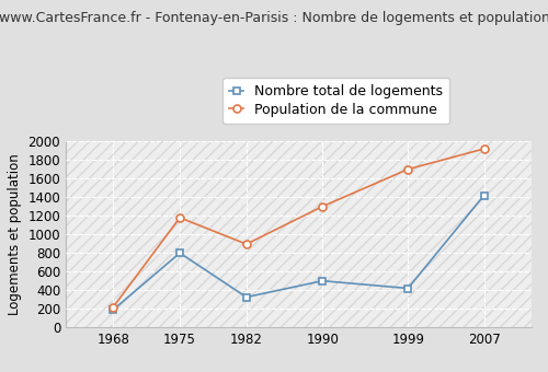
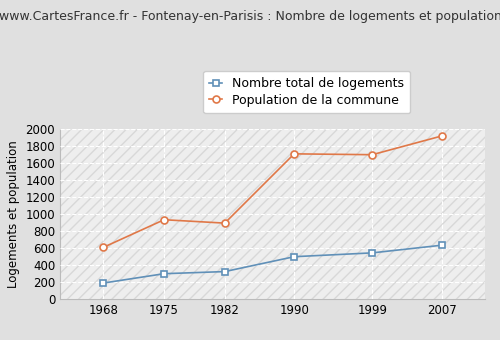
Population de la commune/1968: 220 -> 610
Nombre total de logements/1975: 800 -> 300
Population de la commune/1975: 1180 -> 940
Population de la commune/1990: 1300 -> 1710
Nombre total de logements/1999: 420 -> 540
Nombre total de logements/2007: 1420 -> 640
